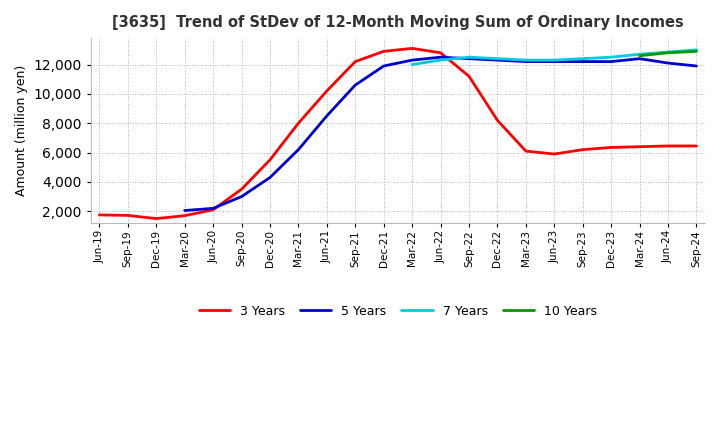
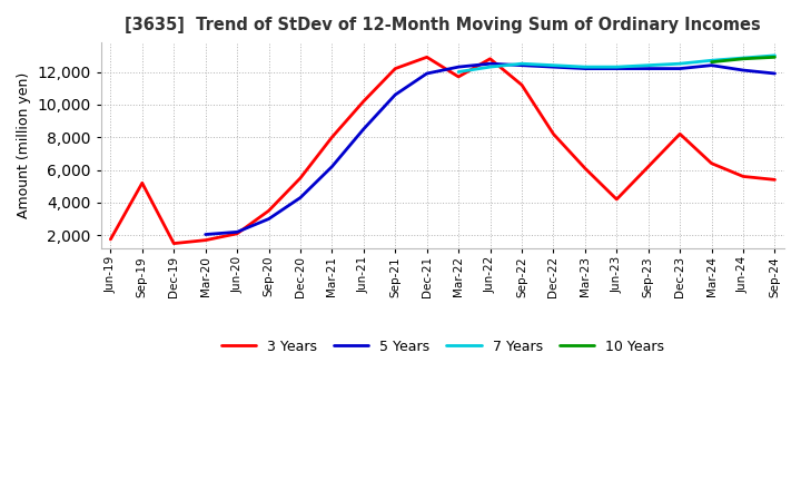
3 Years/Sep-19: 1,700 -> 5,200
3 Years/Mar-22: 13,100 -> 11,700
3 Years/Jun-23: 5,900 -> 4,200
3 Years/Dec-23: 6,400 -> 8,200
3 Years/Jun-24: 6,400 -> 5,600
3 Years/Sep-24: 6,400 -> 5,400
